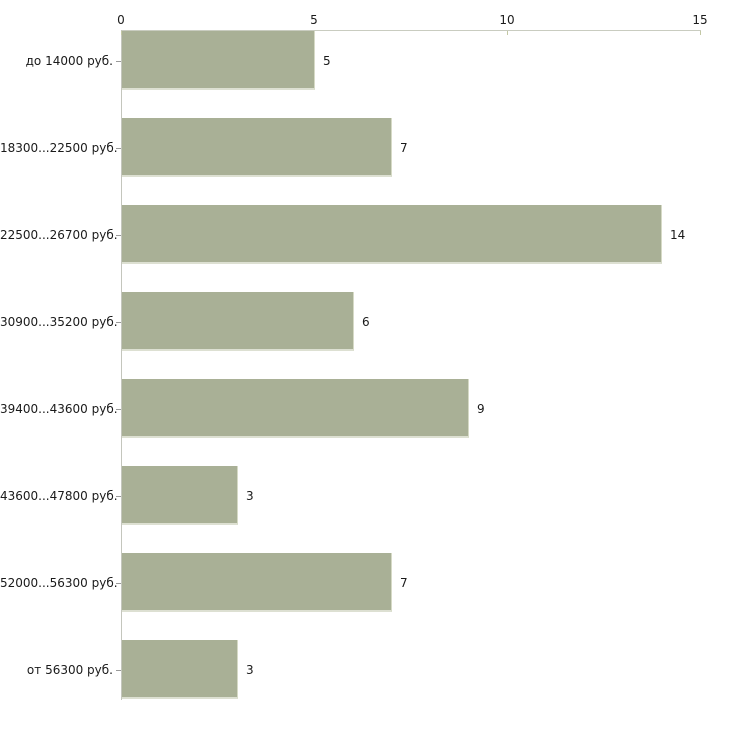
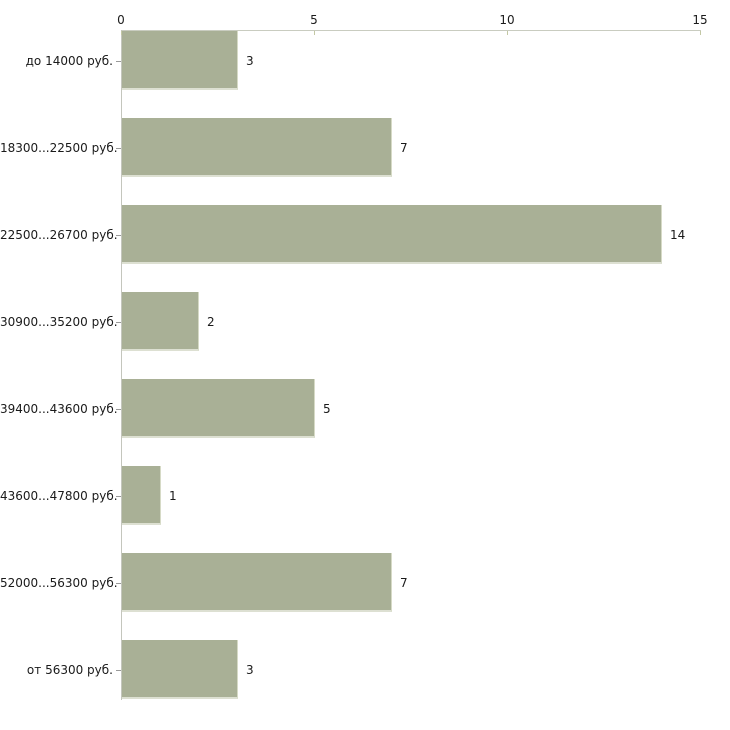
до 14000 руб.: 5 -> 3
30900...35200 руб.: 6 -> 2
39400...43600 руб.: 9 -> 5
43600...47800 руб.: 3 -> 1
